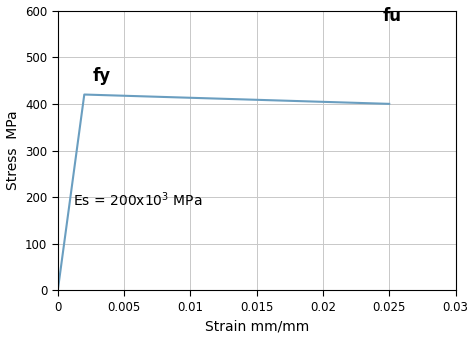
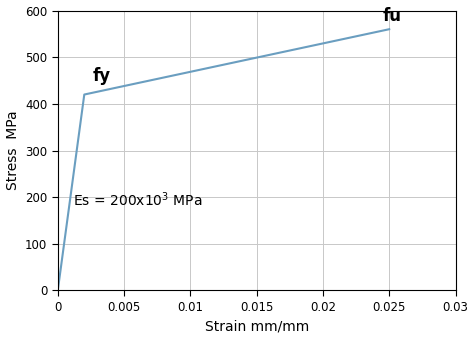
0.025: 400 -> 560
